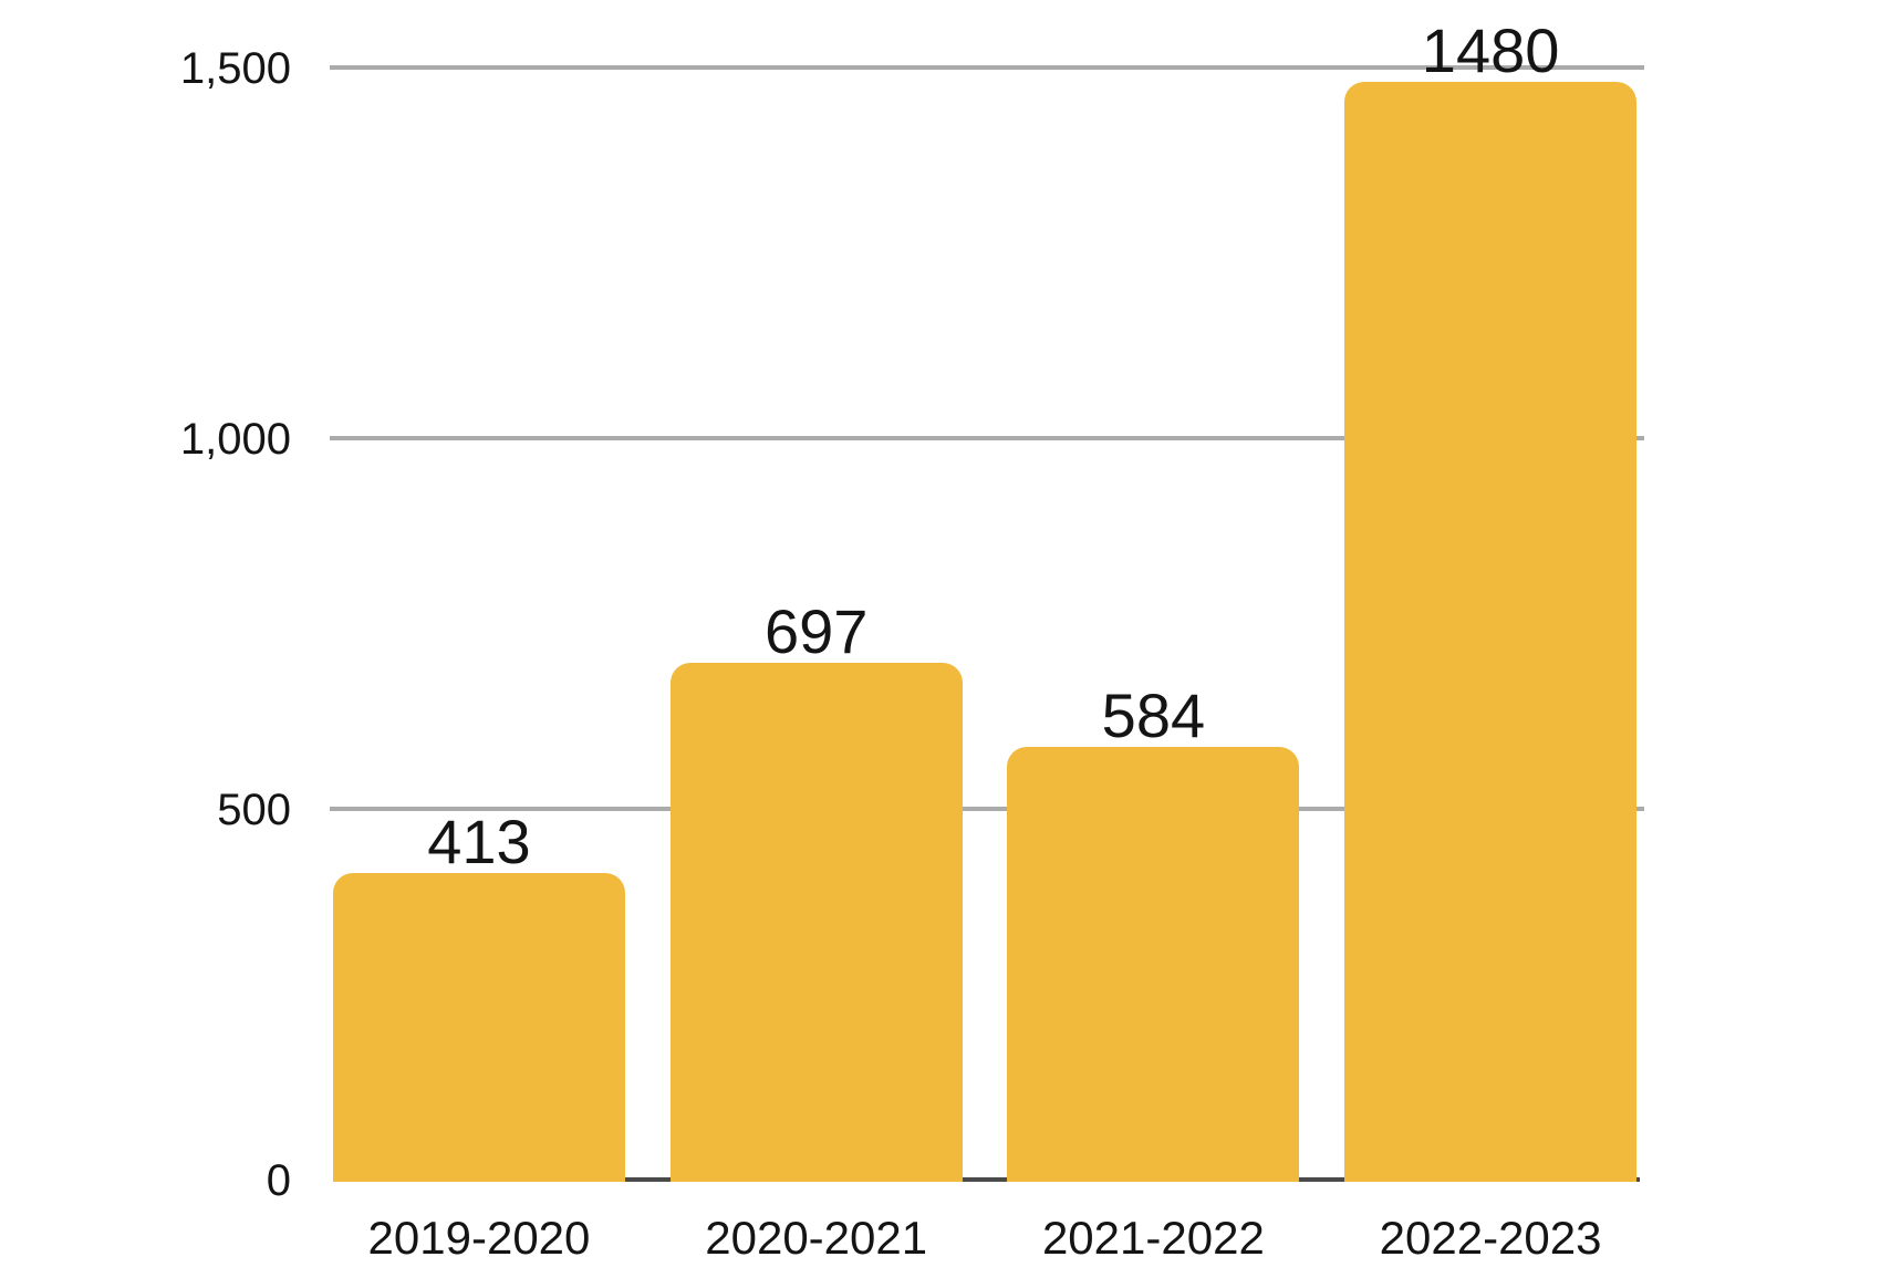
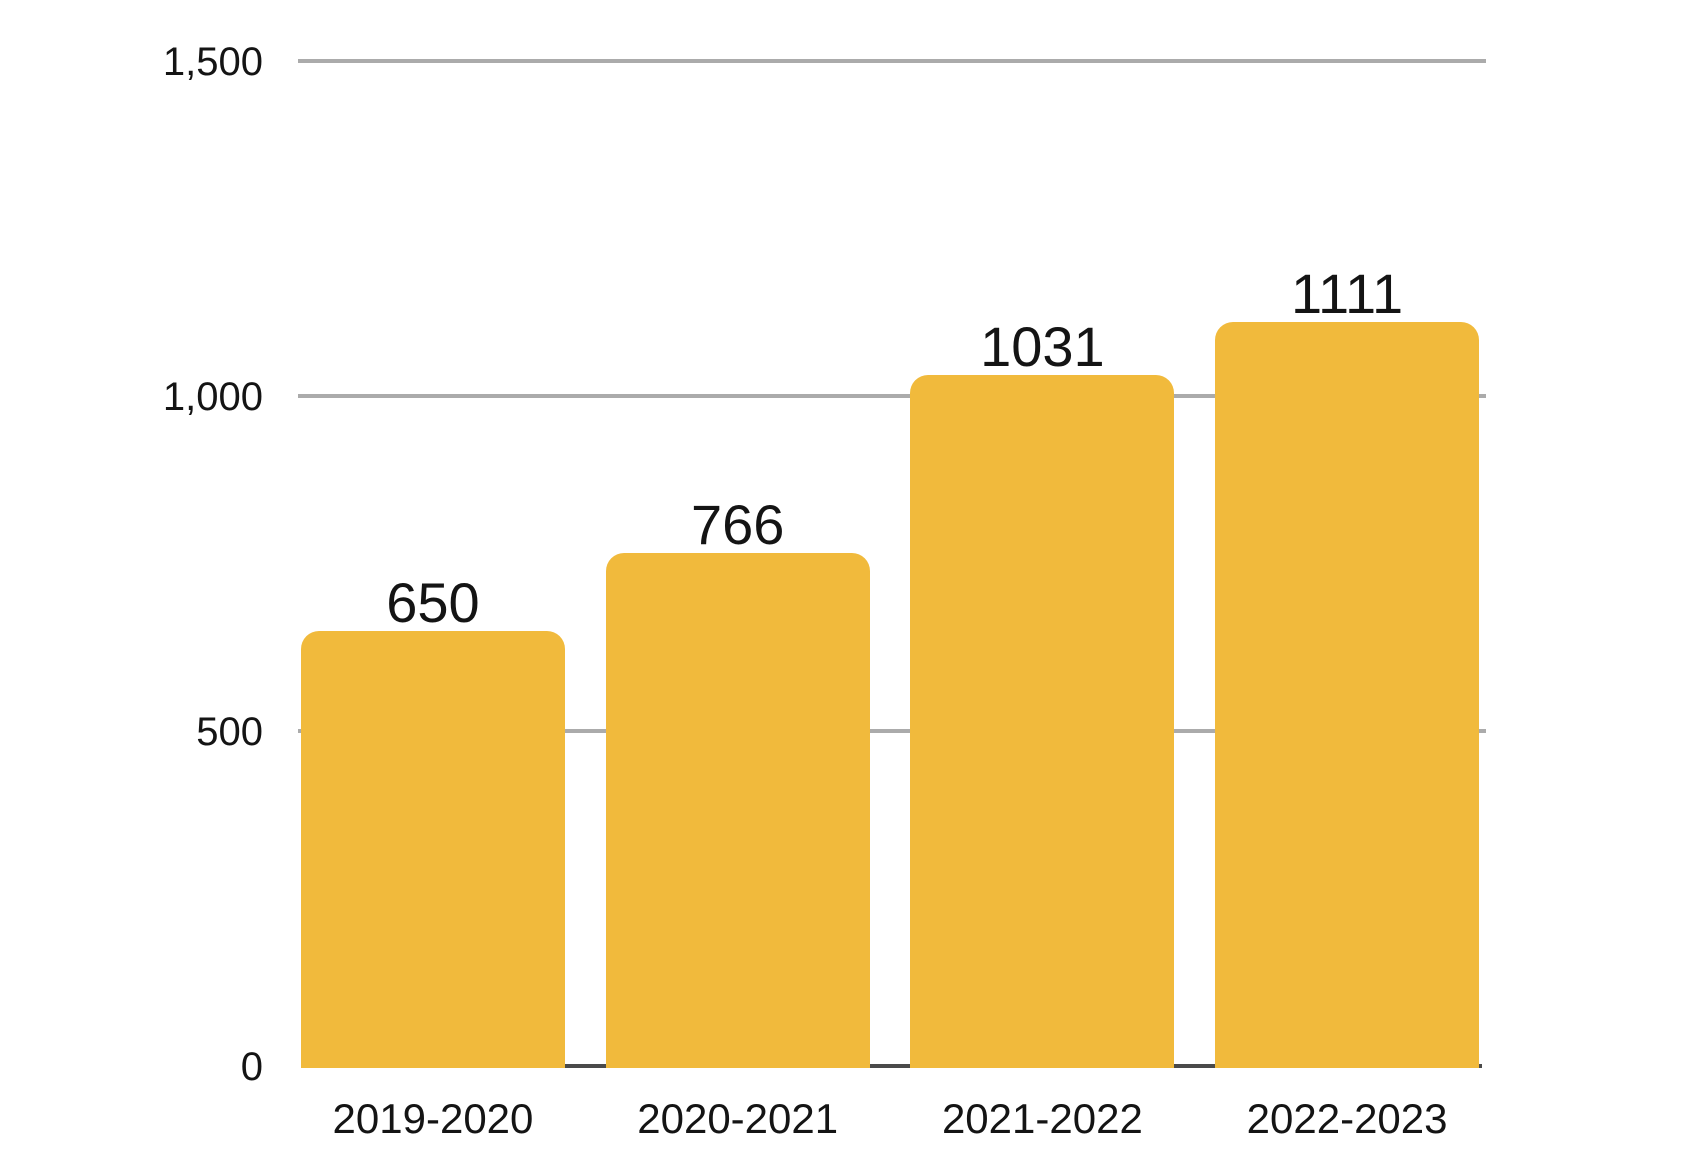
2019-2020: 413 -> 650
2020-2021: 697 -> 766
2021-2022: 584 -> 1031
2022-2023: 1480 -> 1111
